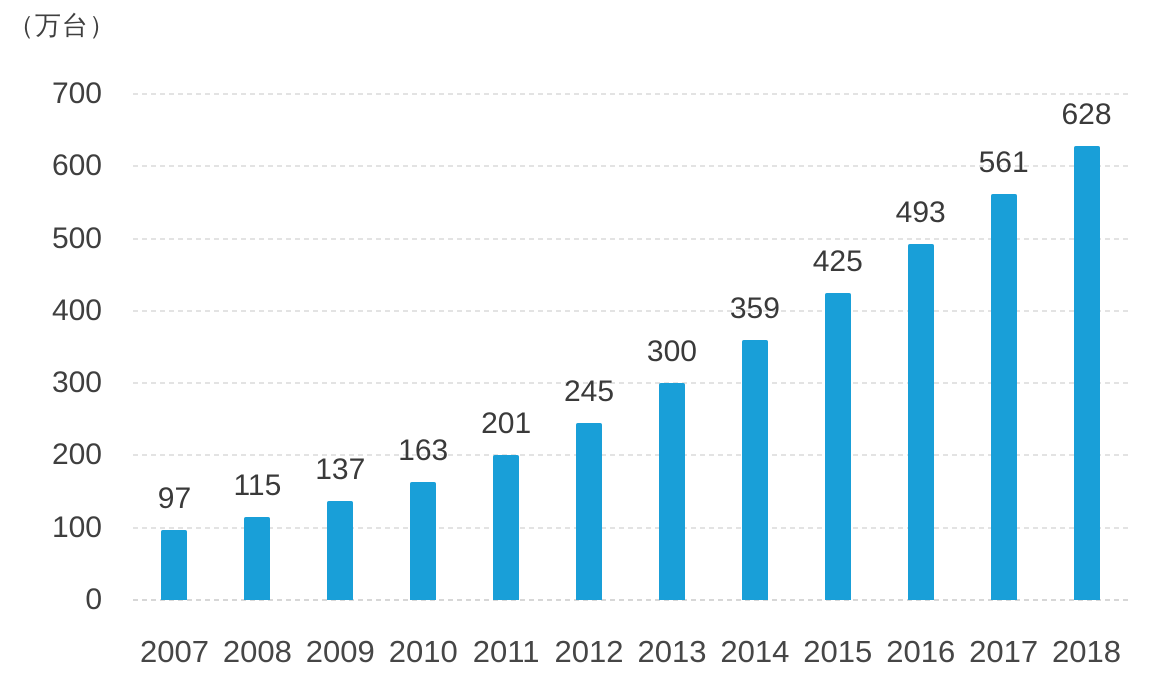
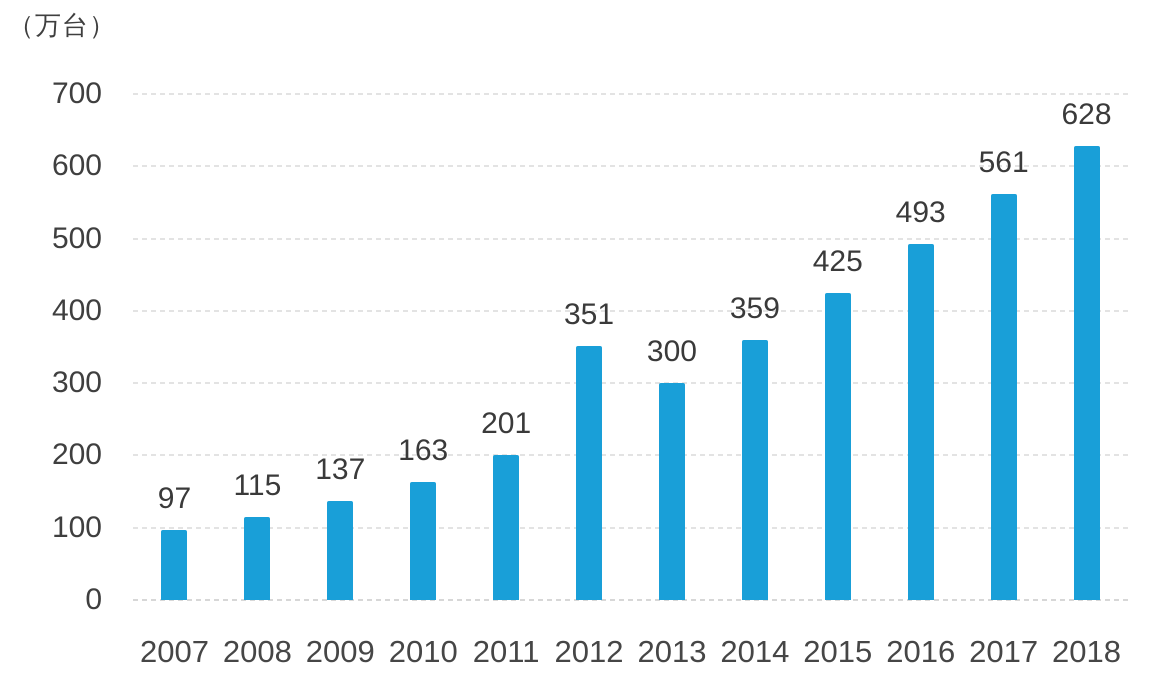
2012: 245 -> 351
